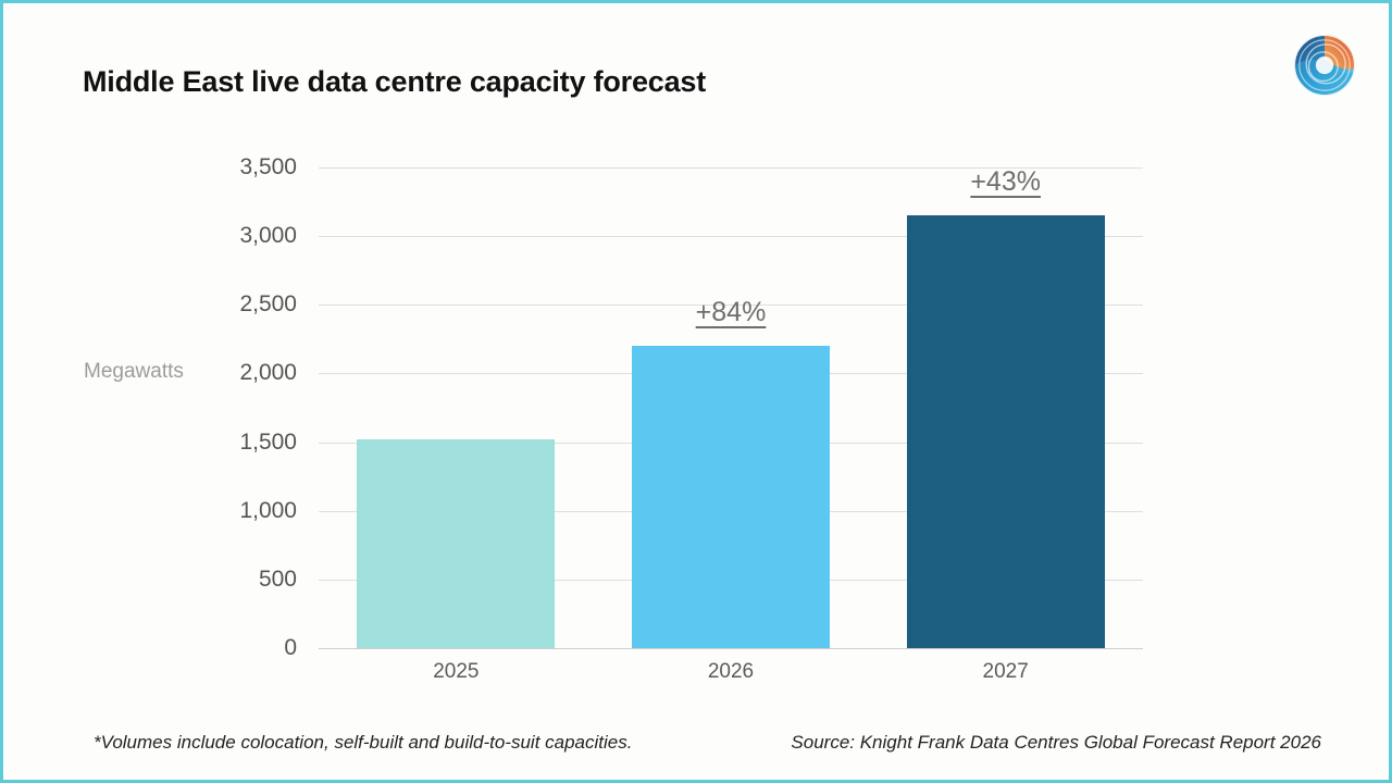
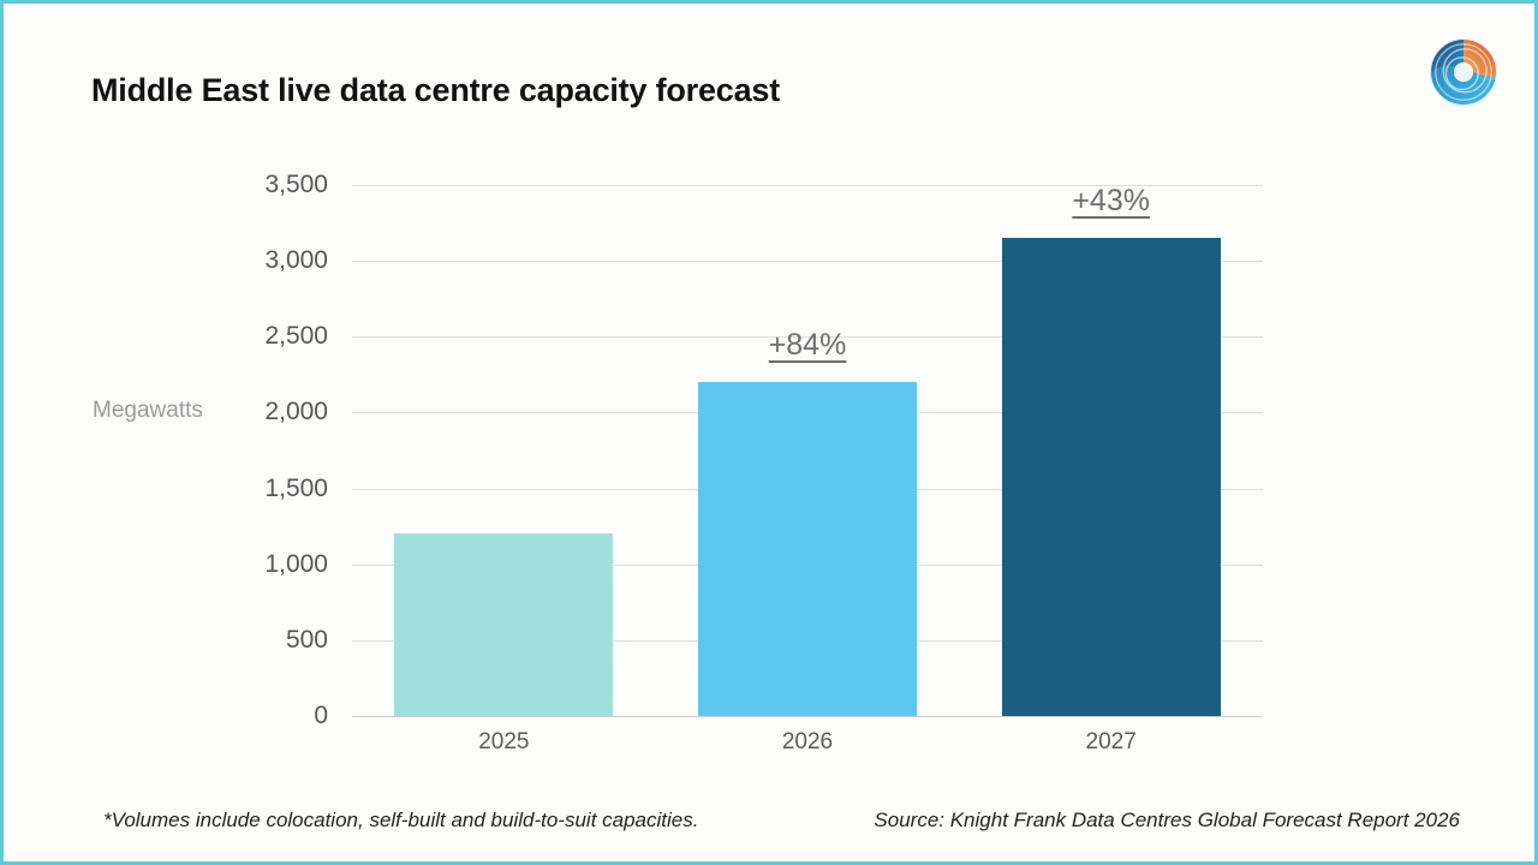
2025: 1520 -> 1200
